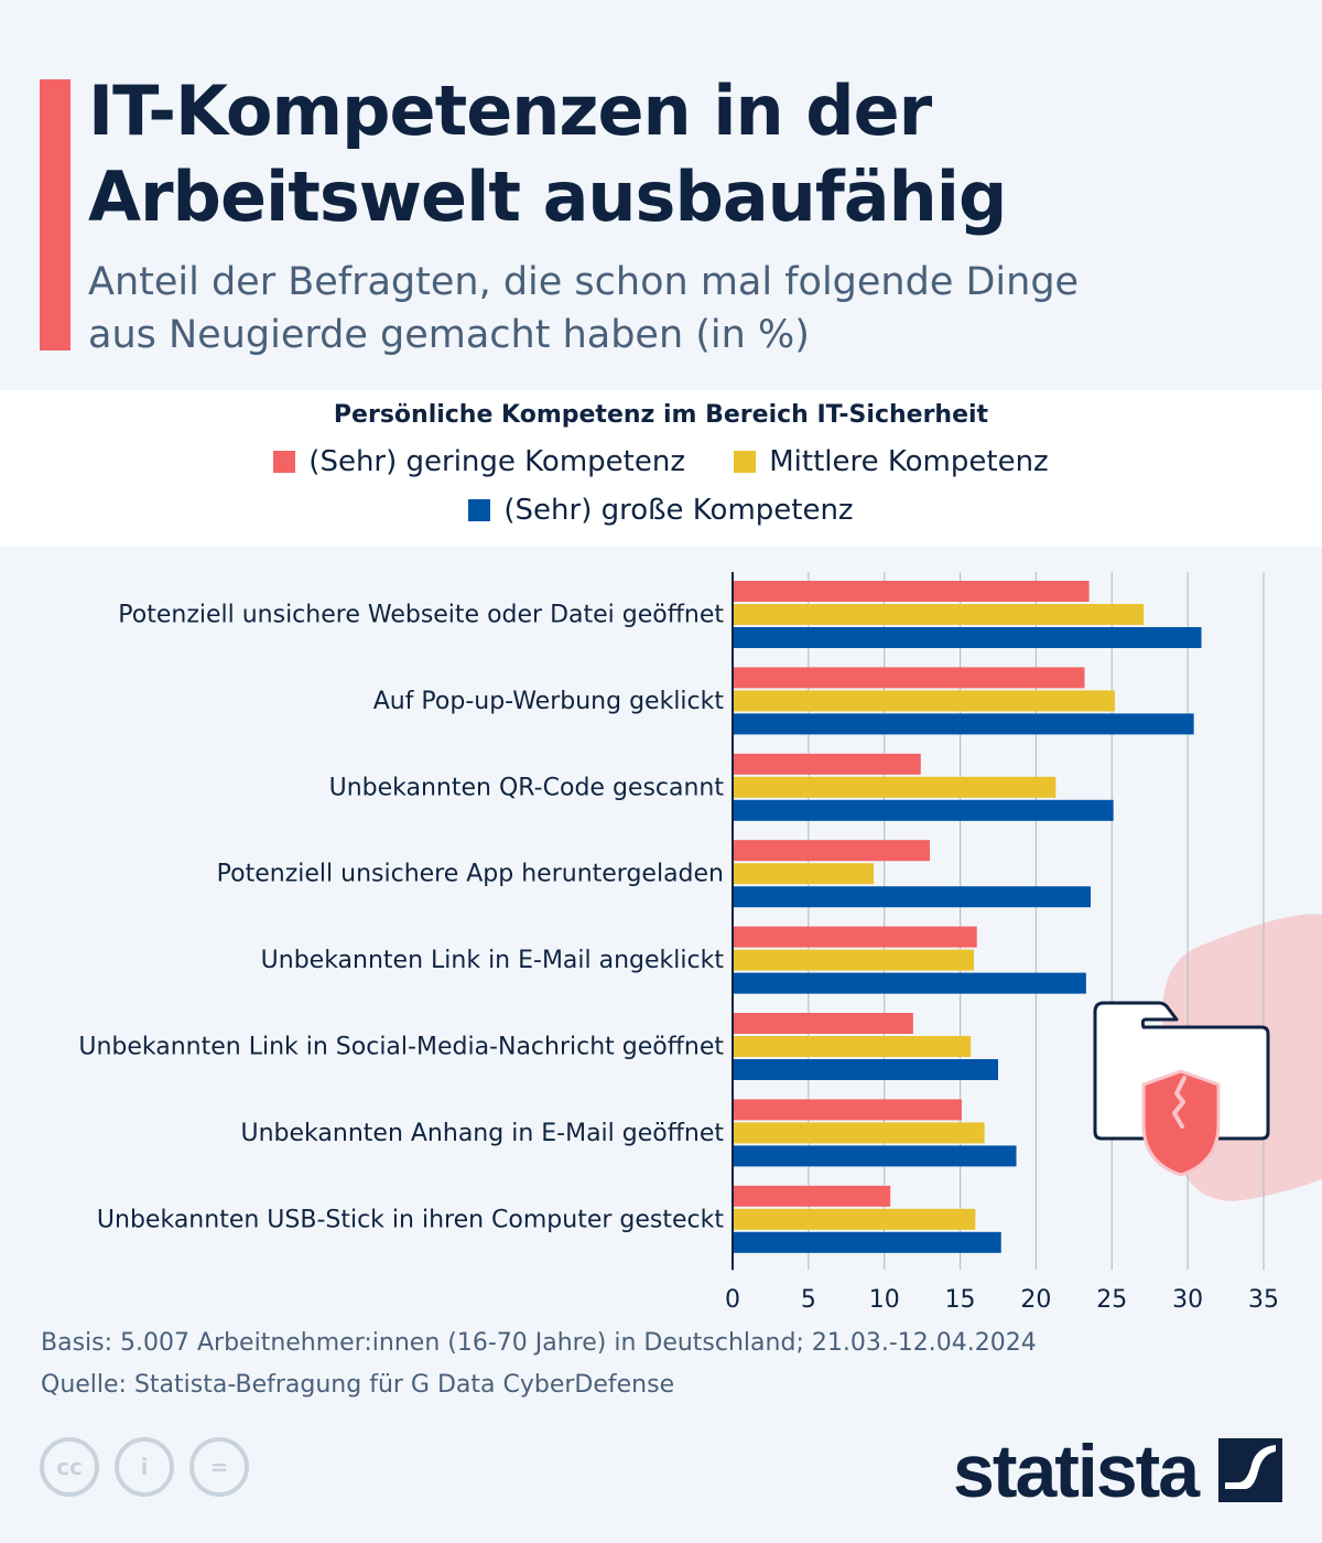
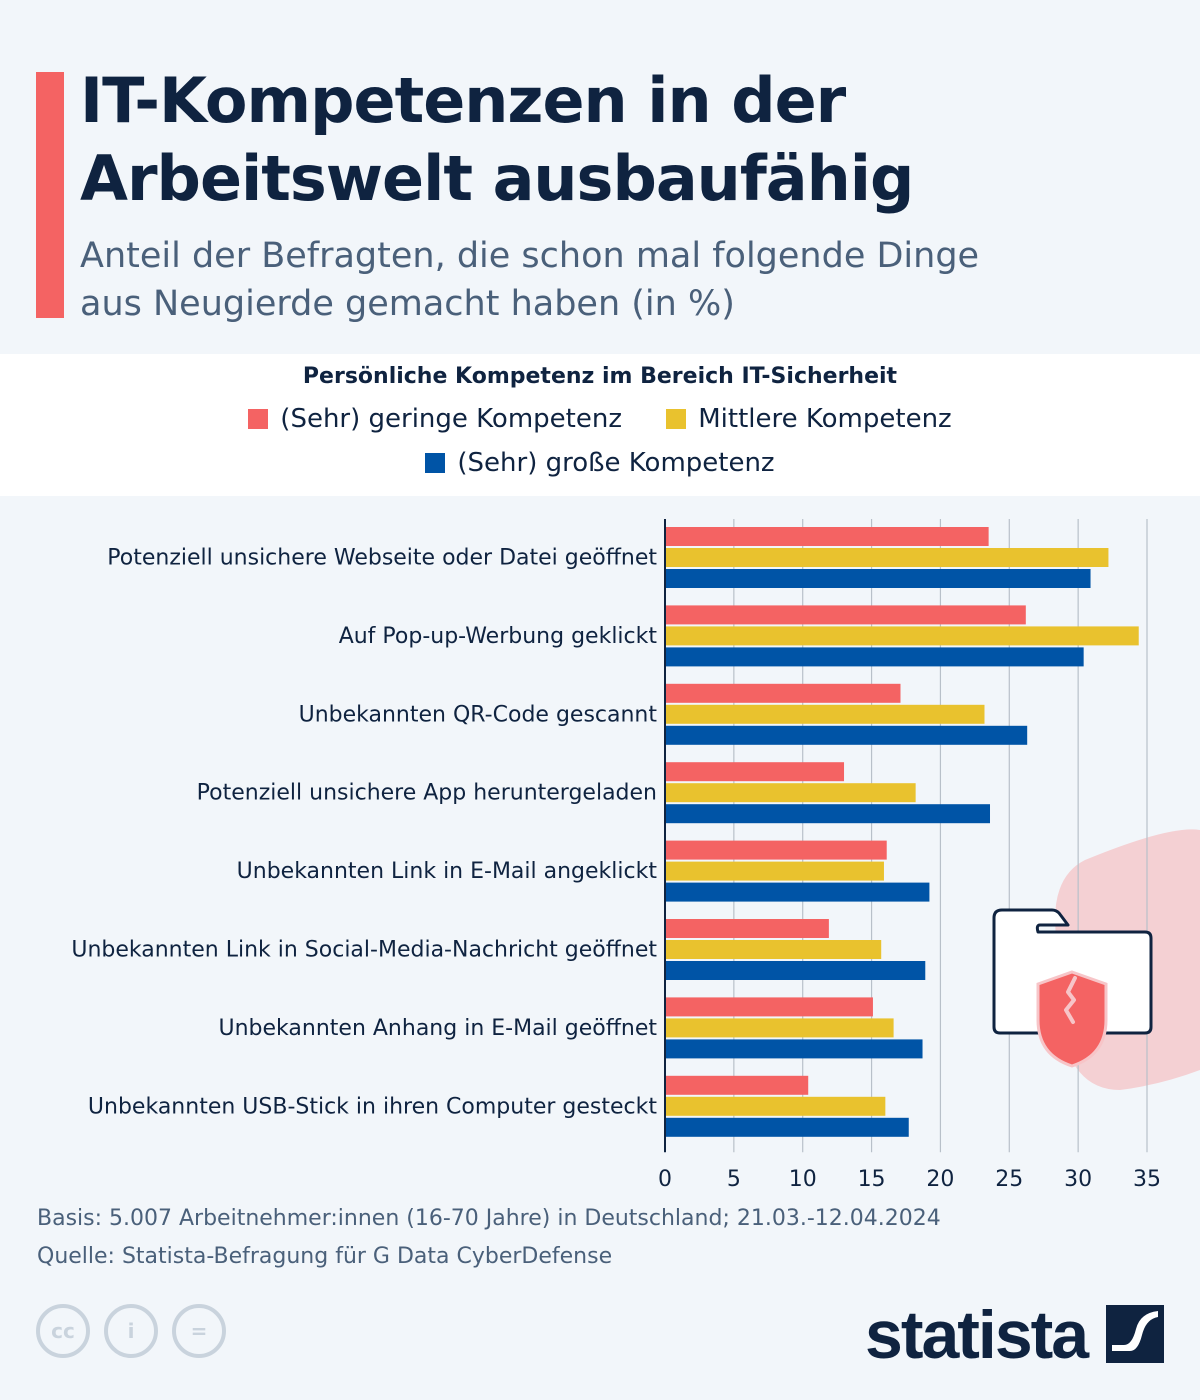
Mittlere Kompetenz/Potenziell unsichere Webseite oder Datei geöffnet: 27.1 -> 32.2
(Sehr) geringe Kompetenz/Auf Pop-up-Werbung geklickt: 23.2 -> 26.2
Mittlere Kompetenz/Auf Pop-up-Werbung geklickt: 25.2 -> 34.4
(Sehr) geringe Kompetenz/Unbekannten QR-Code gescannt: 12.4 -> 17.1
Mittlere Kompetenz/Unbekannten QR-Code gescannt: 21.3 -> 23.2
(Sehr) große Kompetenz/Unbekannten QR-Code gescannt: 25.1 -> 26.3
Mittlere Kompetenz/Potenziell unsichere App heruntergeladen: 9.3 -> 18.2
(Sehr) große Kompetenz/Unbekannten Link in E-Mail angeklickt: 23.3 -> 19.2
(Sehr) große Kompetenz/Unbekannten Link in Social-Media-Nachricht geöffnet: 17.5 -> 18.9
